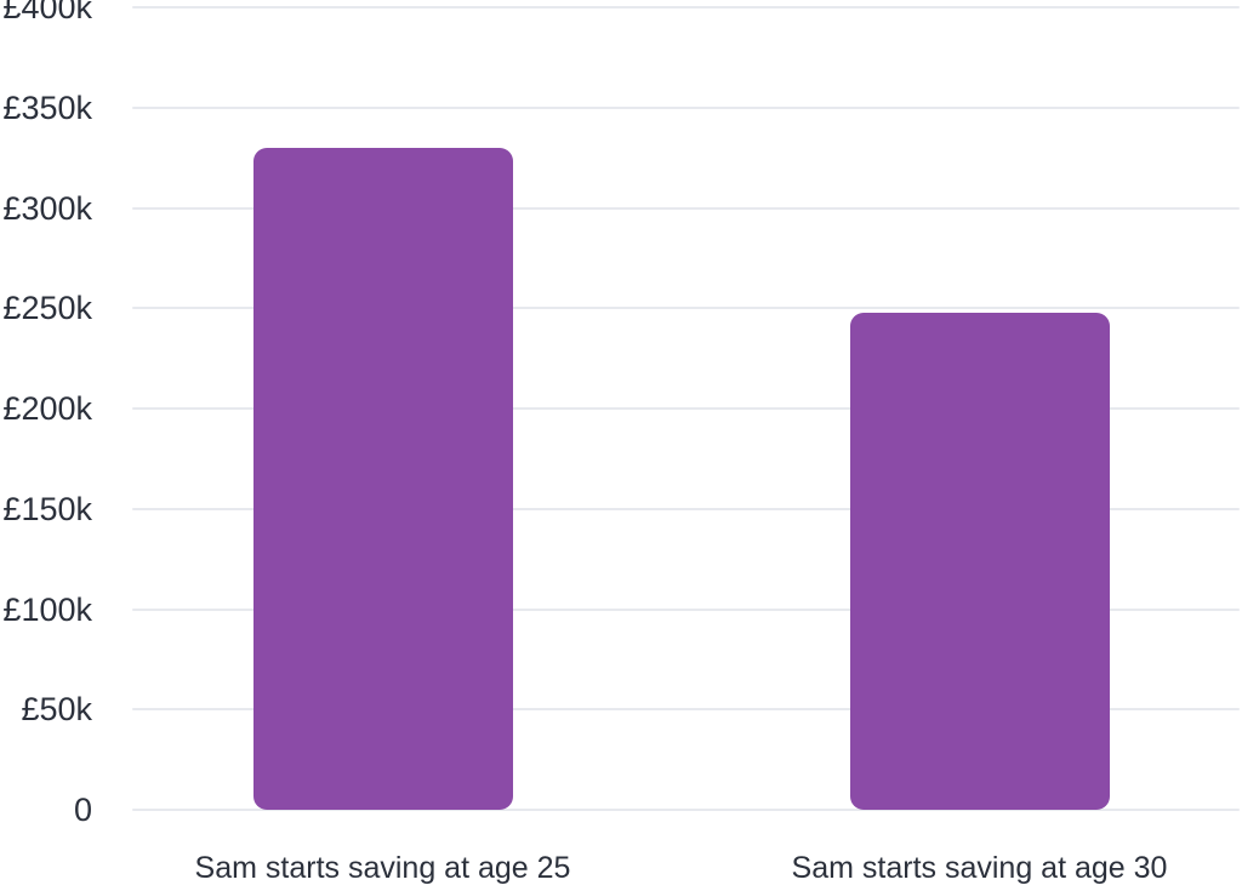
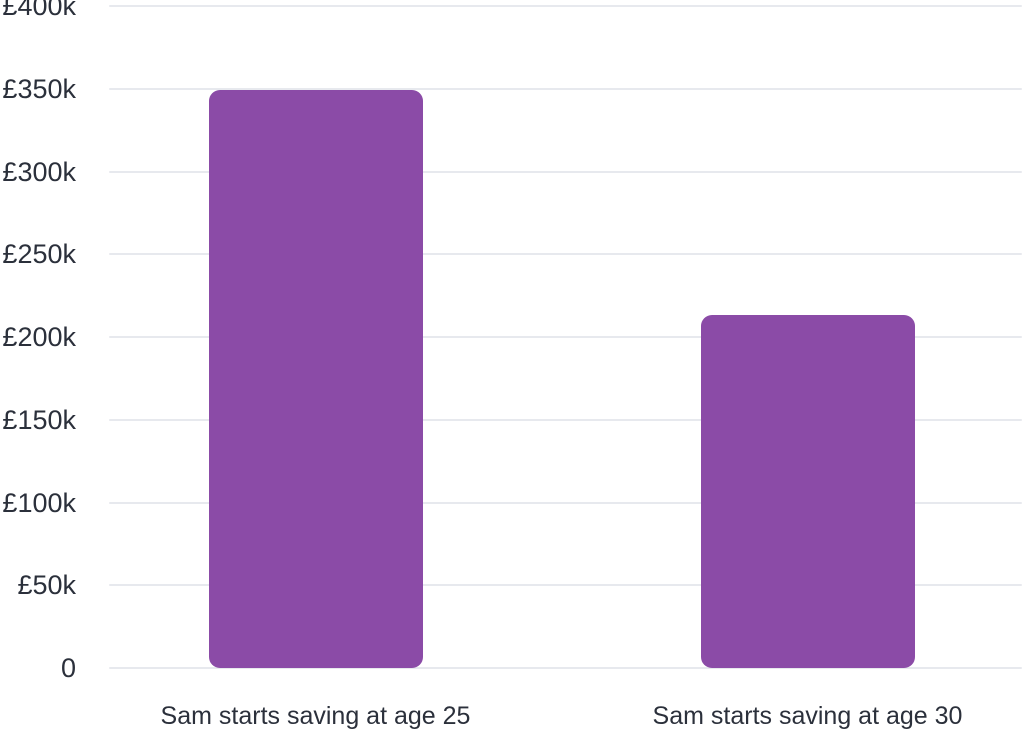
Sam starts saving at age 25: £330k -> £349k
Sam starts saving at age 30: £248k -> £213k
